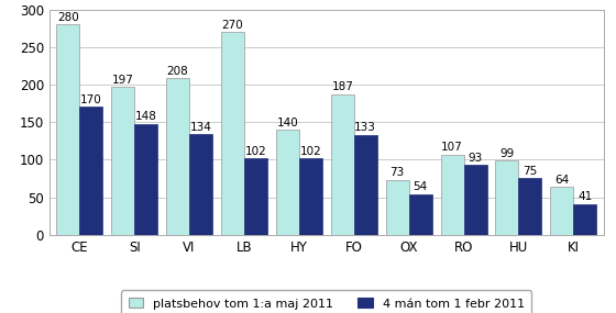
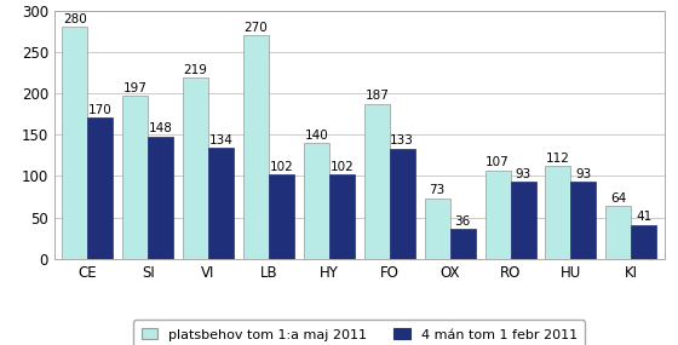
platsbehov tom 1:a maj 2011/VI: 208 -> 219
4 mán tom 1 febr 2011/OX: 54 -> 36
platsbehov tom 1:a maj 2011/HU: 99 -> 112
4 mán tom 1 febr 2011/HU: 75 -> 93
